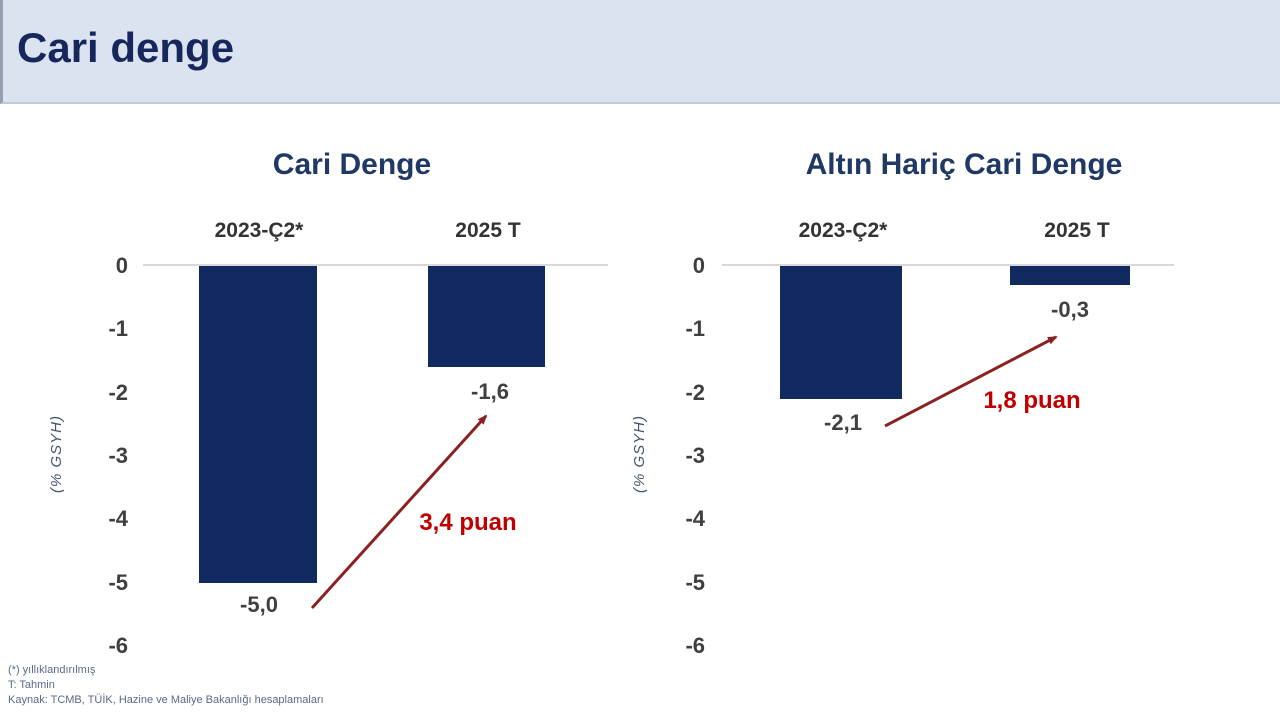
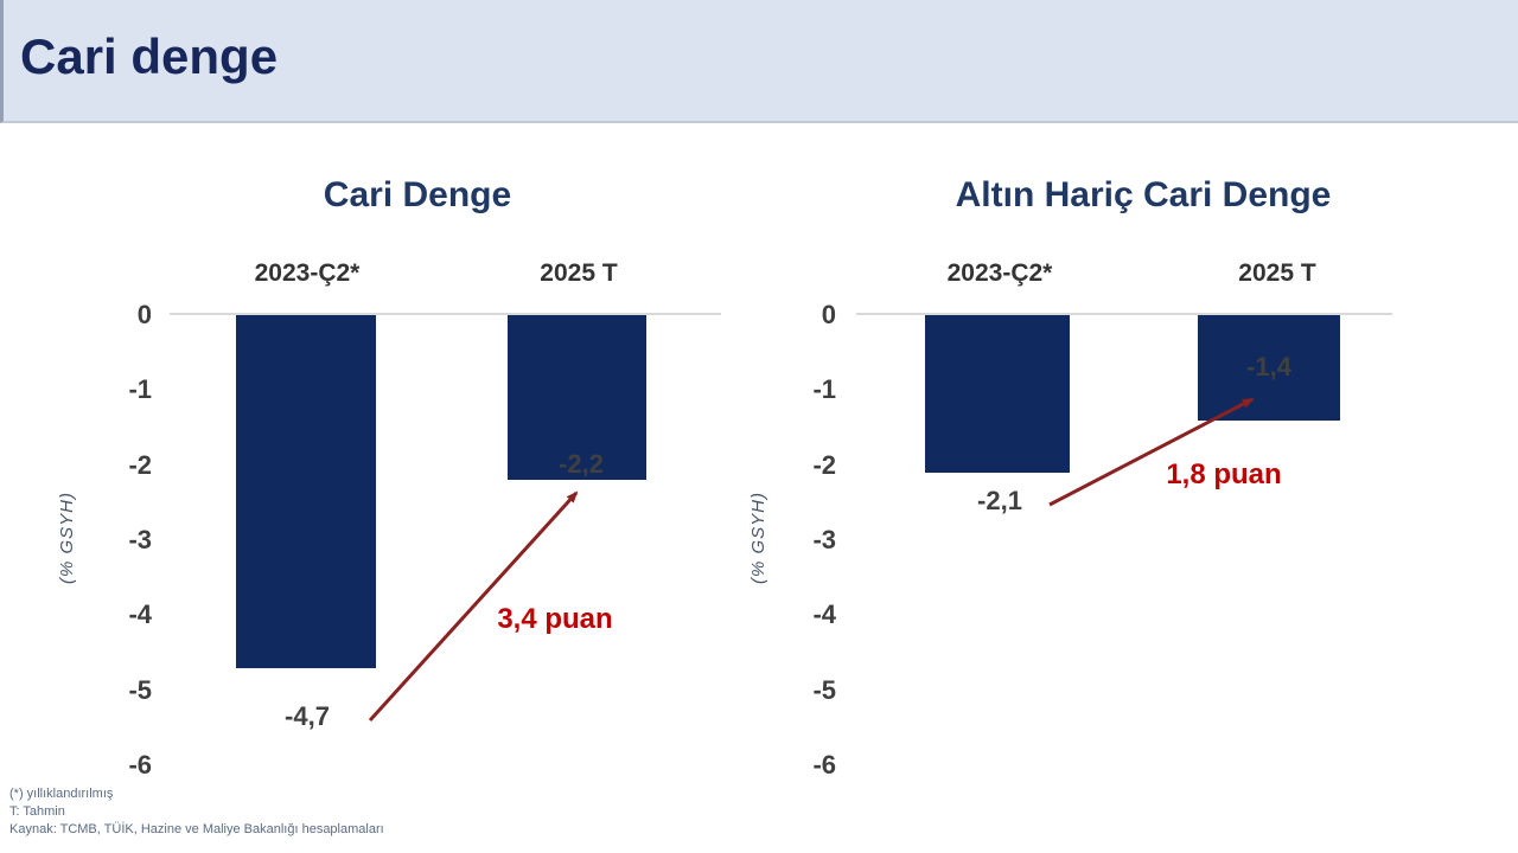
Cari Denge/2023-Ç2*: -5,0 -> -4,7
Cari Denge/2025 T: -1,6 -> -2,2
Altın Hariç Cari Denge/2025 T: -0,3 -> -1,4
